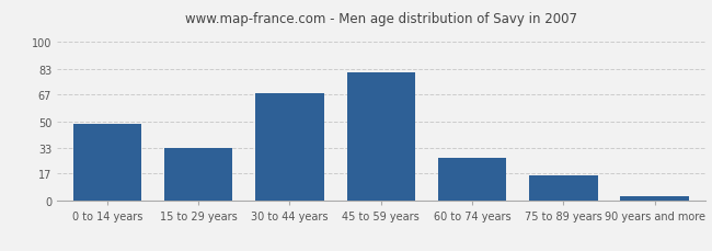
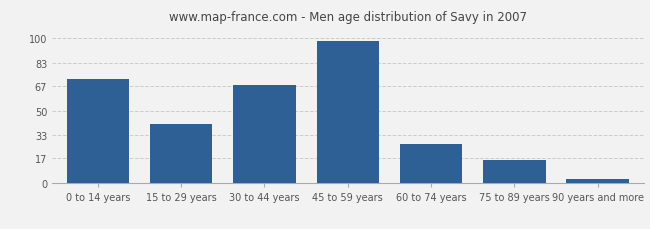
0 to 14 years: 48 -> 72
15 to 29 years: 33 -> 41
45 to 59 years: 81 -> 98
